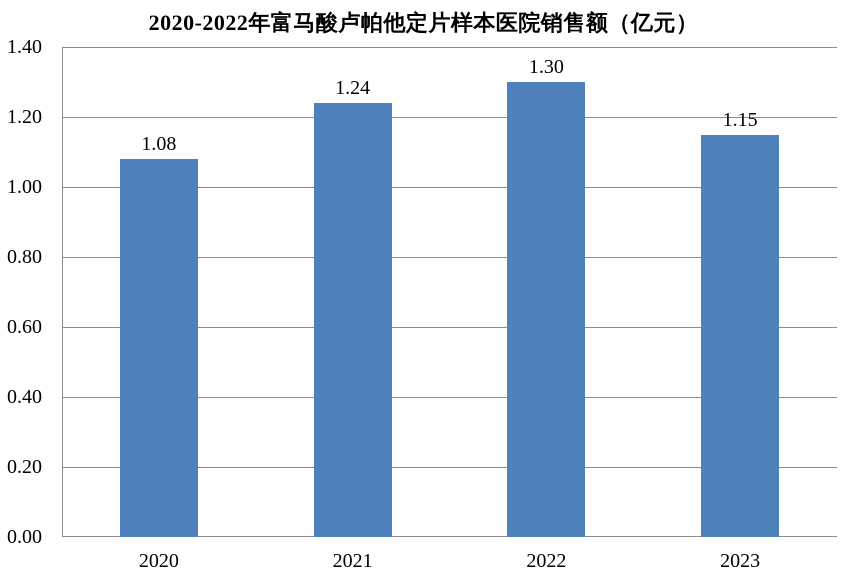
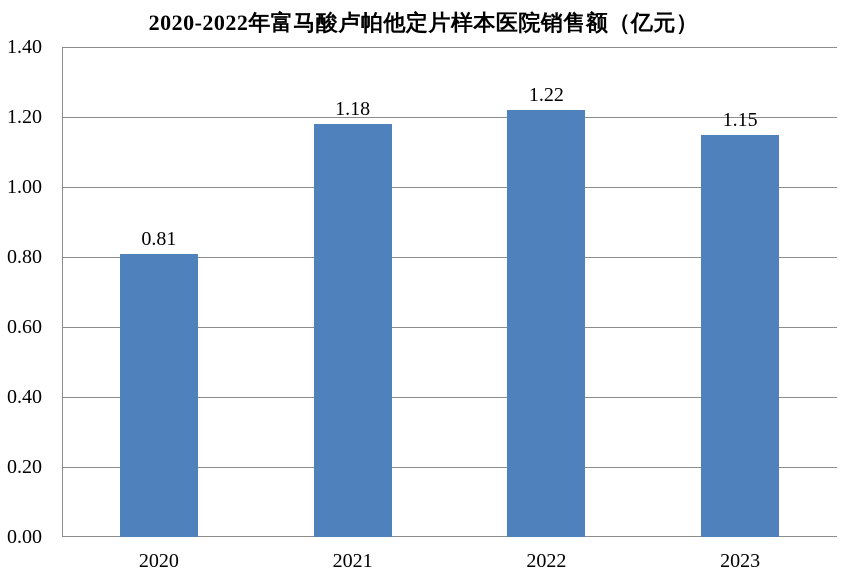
2020: 1.08 -> 0.81
2021: 1.24 -> 1.18
2022: 1.30 -> 1.22
